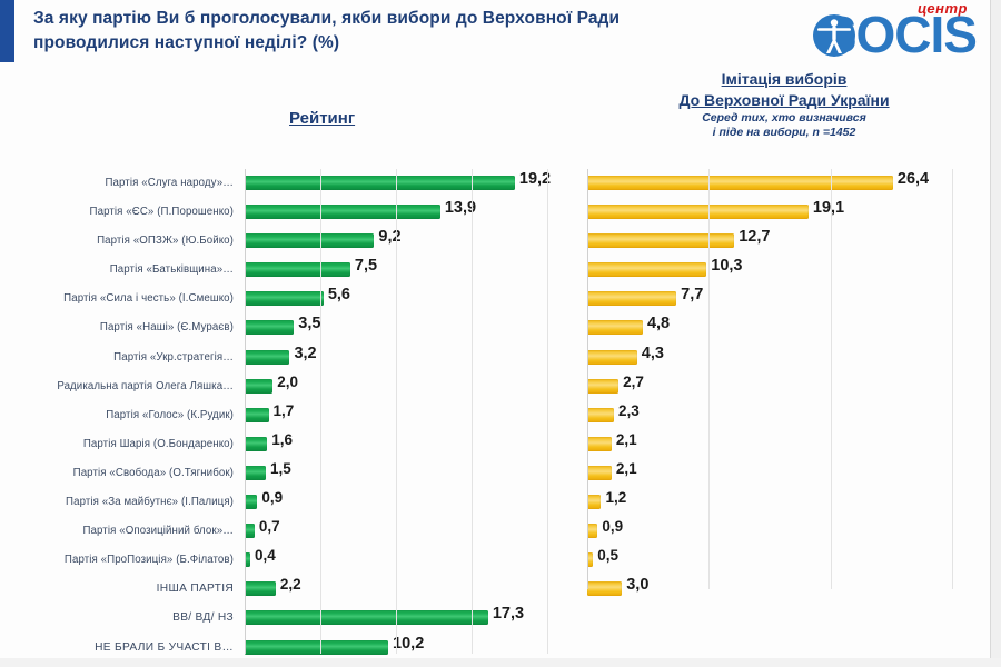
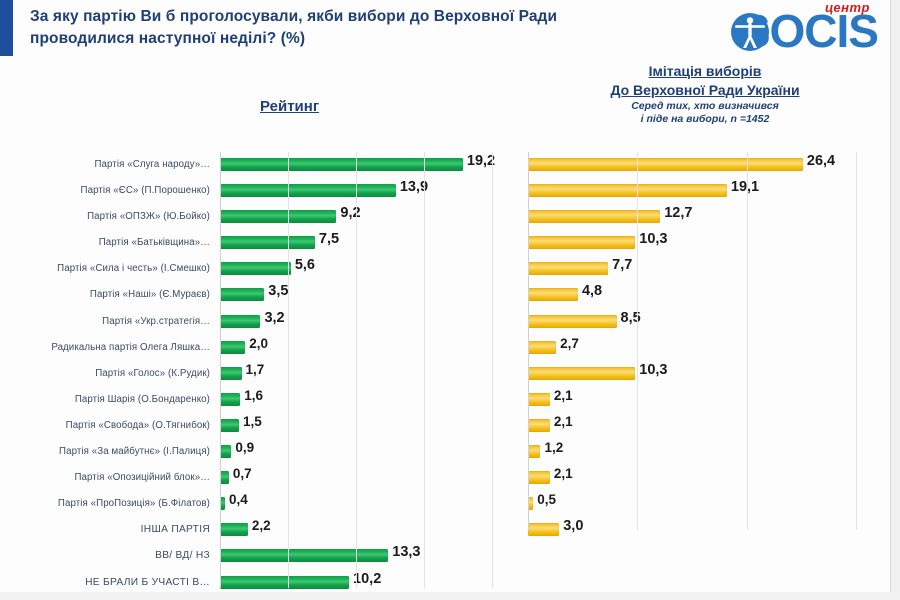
Імітація виборів До Верховної Ради України/Партія «Укр.стратегія…: 4,3 -> 8,5
Імітація виборів До Верховної Ради України/Партія «Голос» (К.Рудик): 2,3 -> 10,3
Імітація виборів До Верховної Ради України/Партія «Опозиційний блок»…: 0,9 -> 2,1
Рейтинг/ВВ/ ВД/ НЗ: 17,3 -> 13,3
